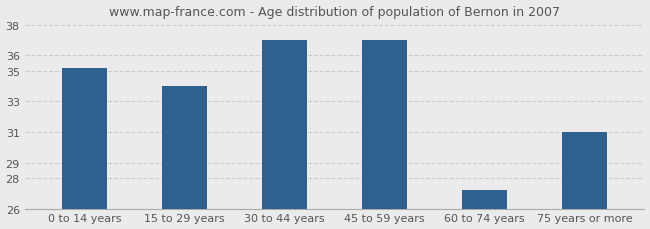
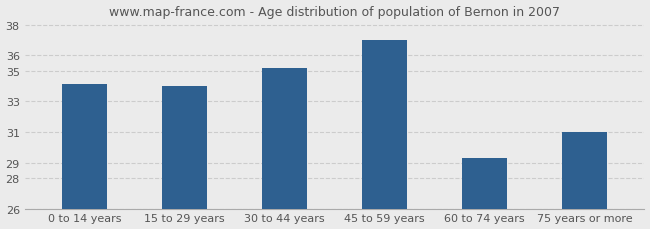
0 to 14 years: 35.2 -> 34.1
30 to 44 years: 37.0 -> 35.2
60 to 74 years: 27.2 -> 29.3
